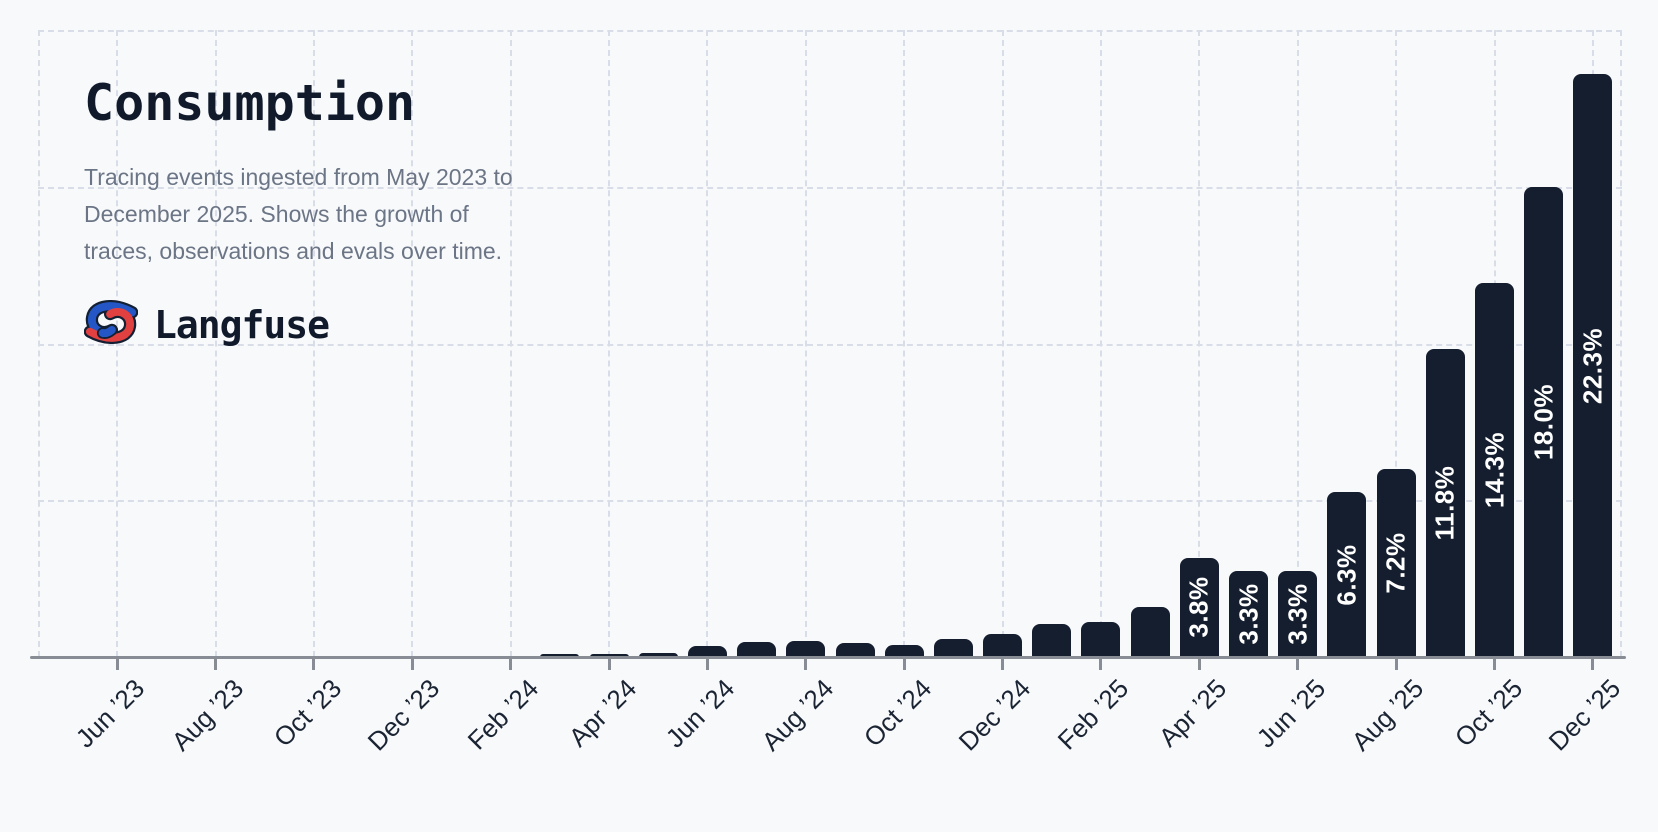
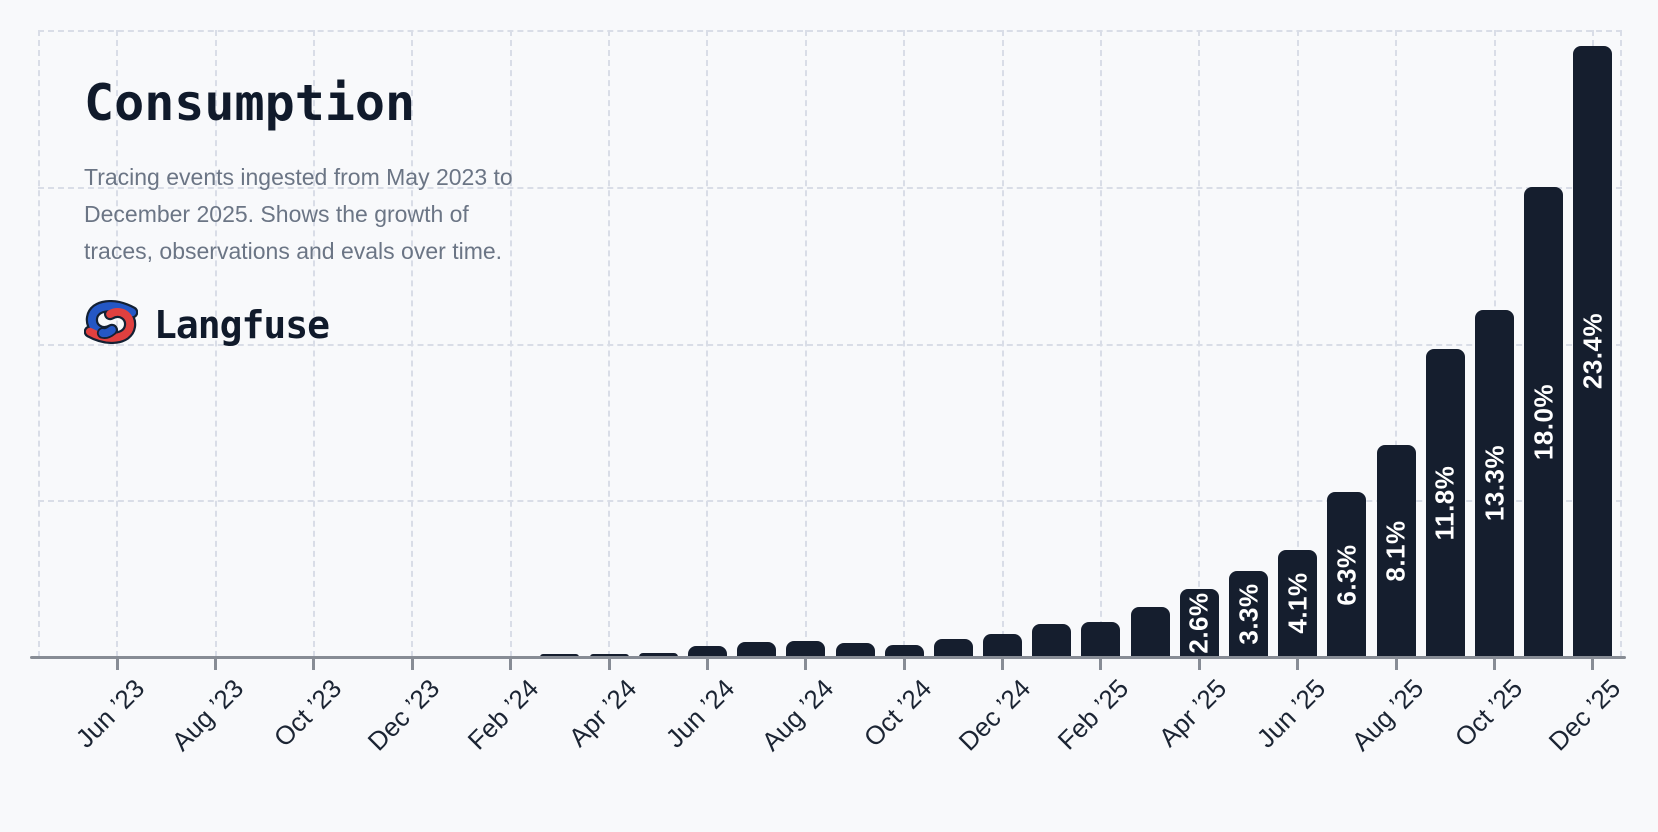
Apr ’25: 3.8% -> 2.6%
Jun ’25: 3.3% -> 4.1%
Aug ’25: 7.2% -> 8.1%
Oct ’25: 14.3% -> 13.3%
Dec ’25: 22.3% -> 23.4%
